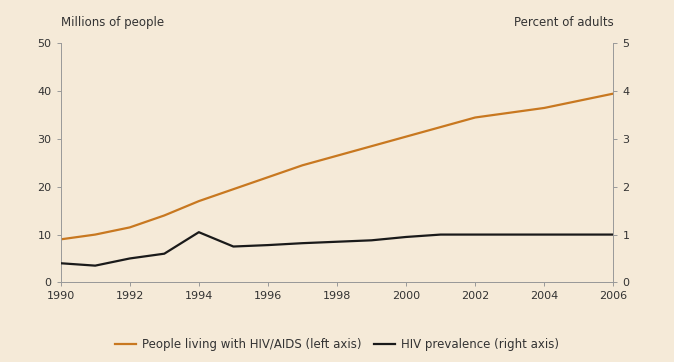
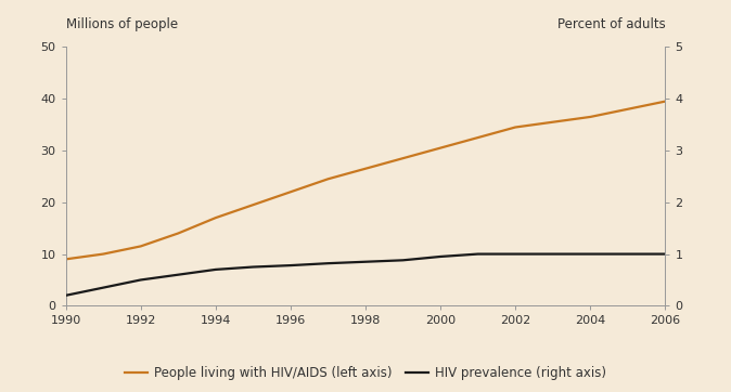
HIV prevalence (right axis)/1990: 0.40 -> 0.20
HIV prevalence (right axis)/1994: 1.05 -> 0.70
